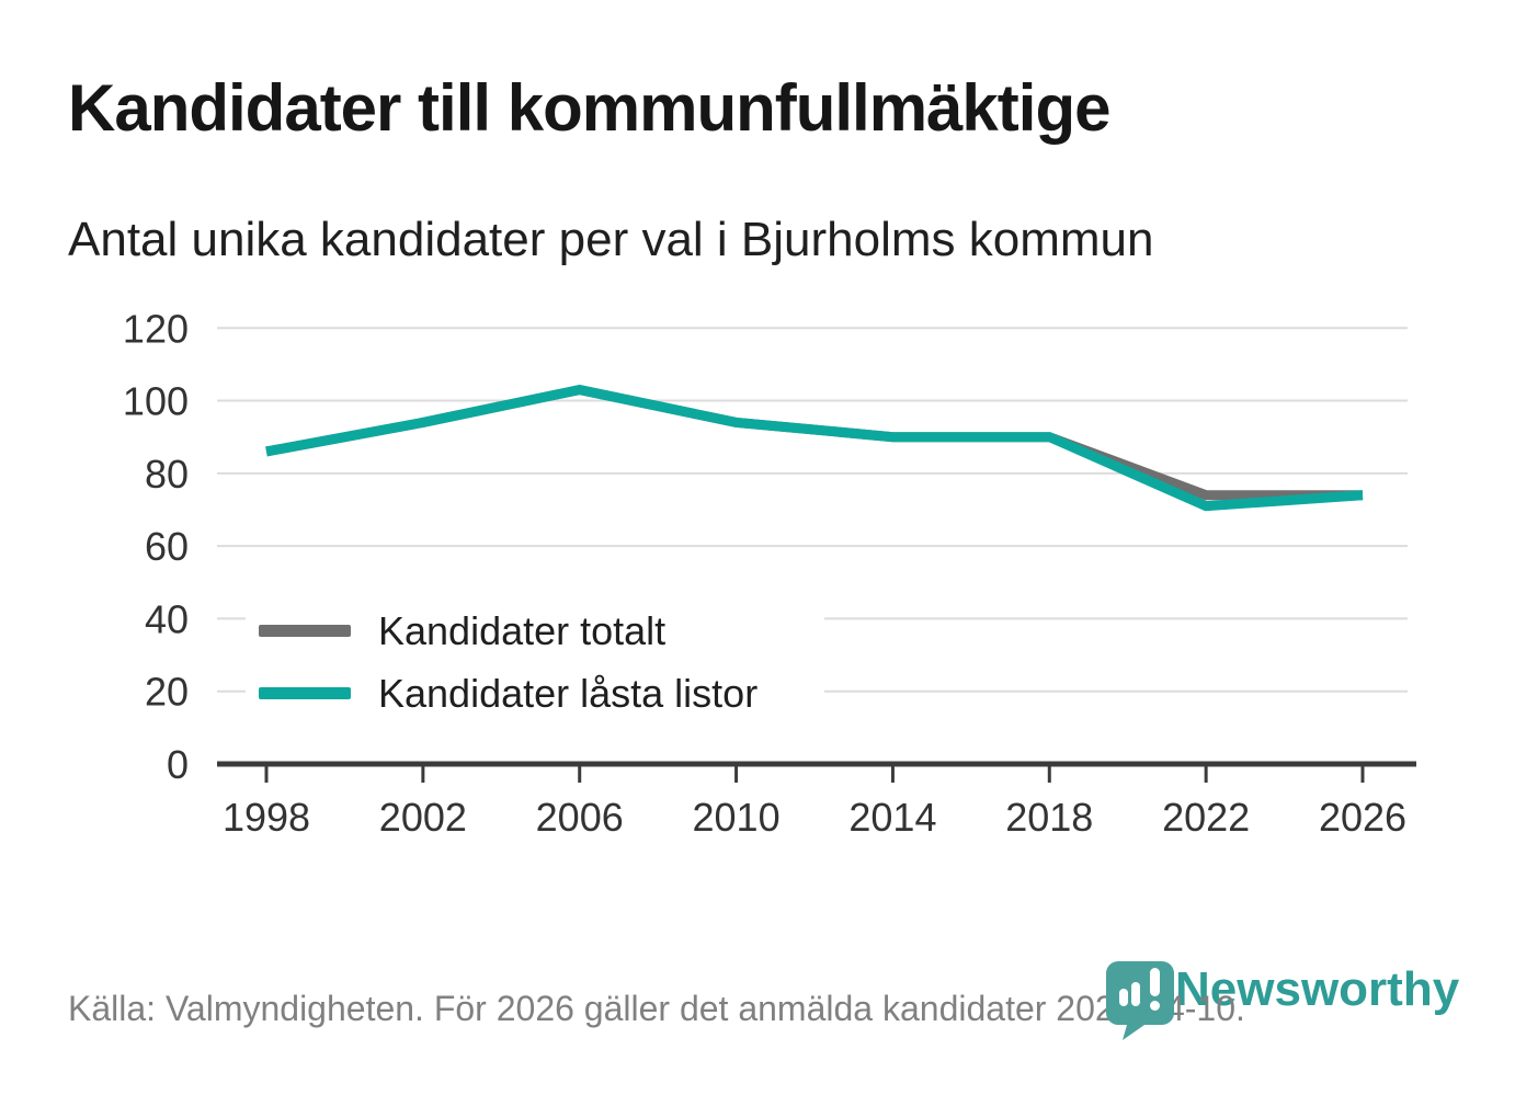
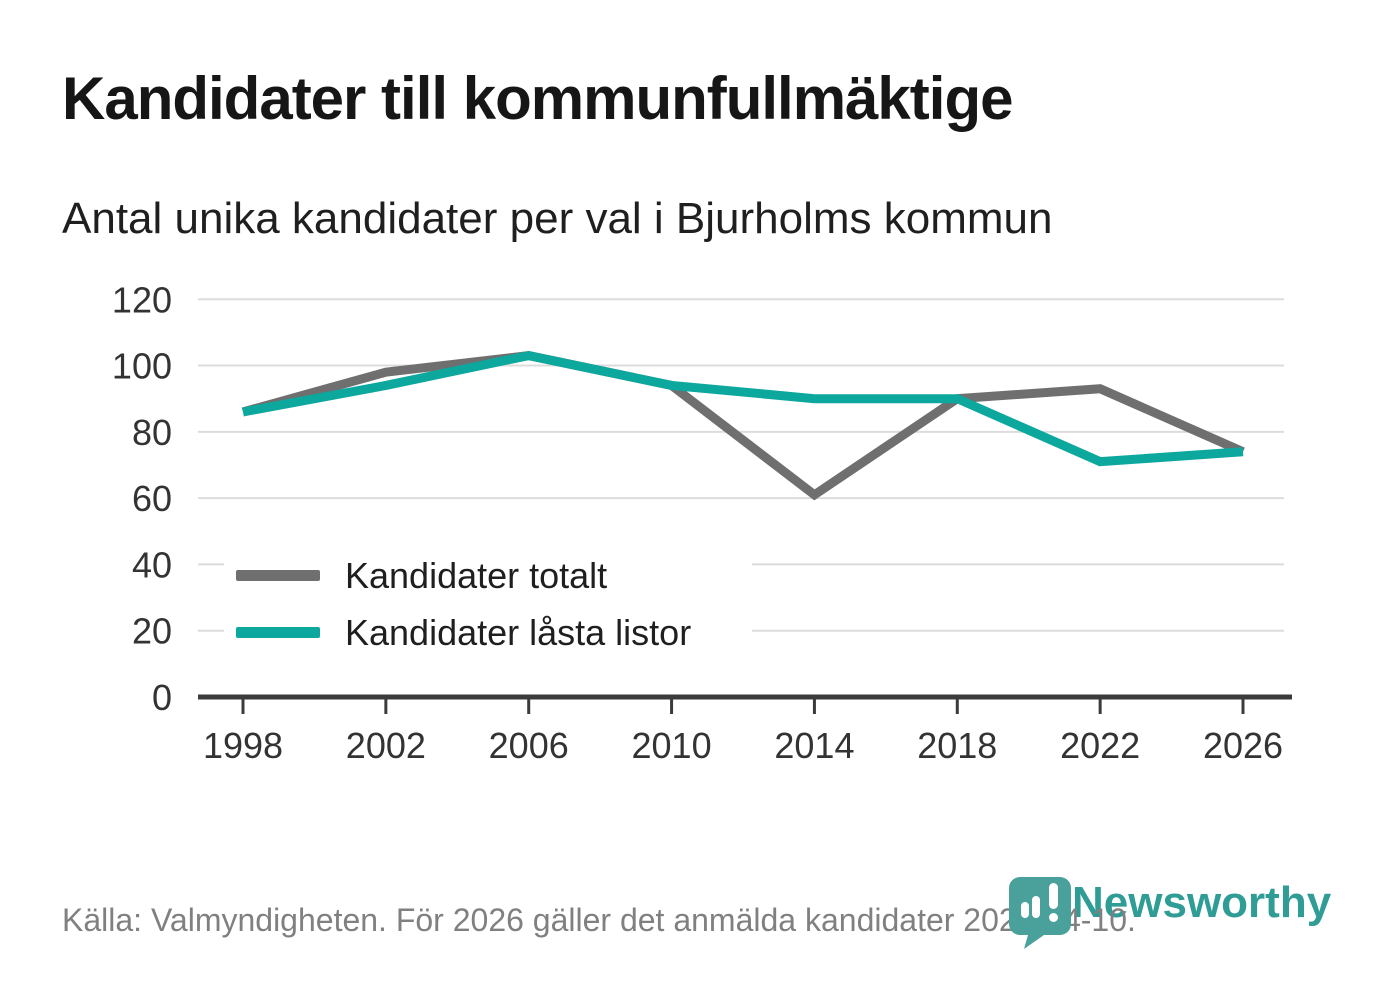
Kandidater totalt/2002: 94 -> 98
Kandidater totalt/2014: 90 -> 61
Kandidater totalt/2022: 74 -> 93
